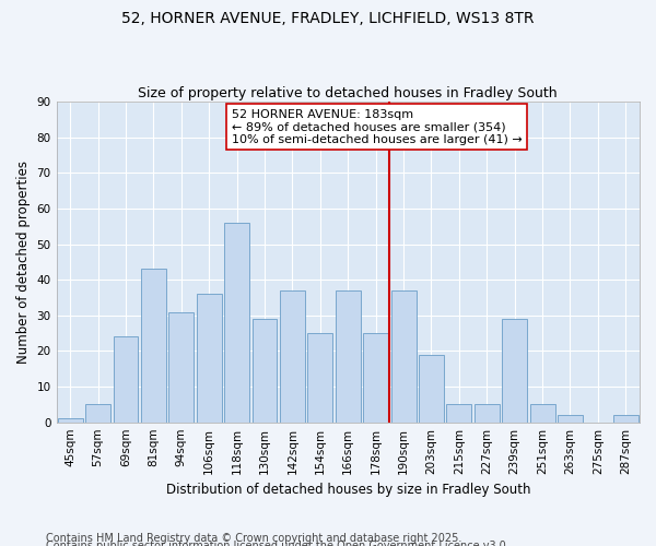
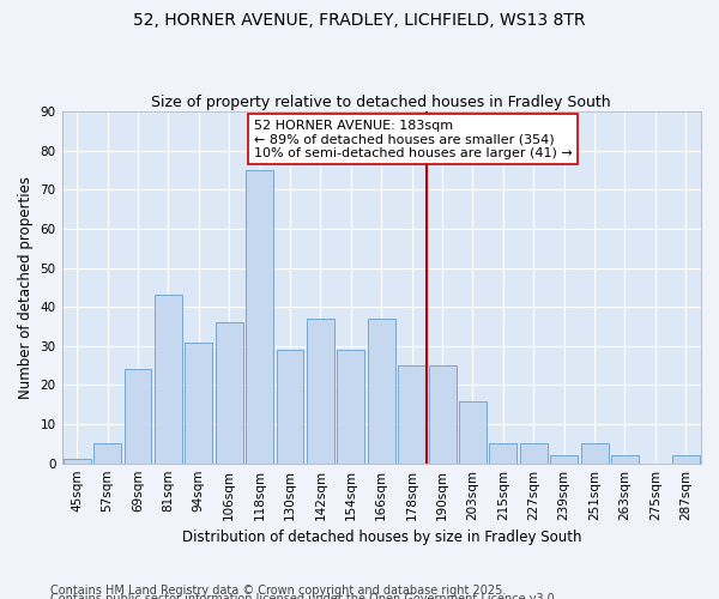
118sqm: 56 -> 75
154sqm: 25 -> 29
190sqm: 37 -> 25
203sqm: 19 -> 16
239sqm: 29 -> 2
